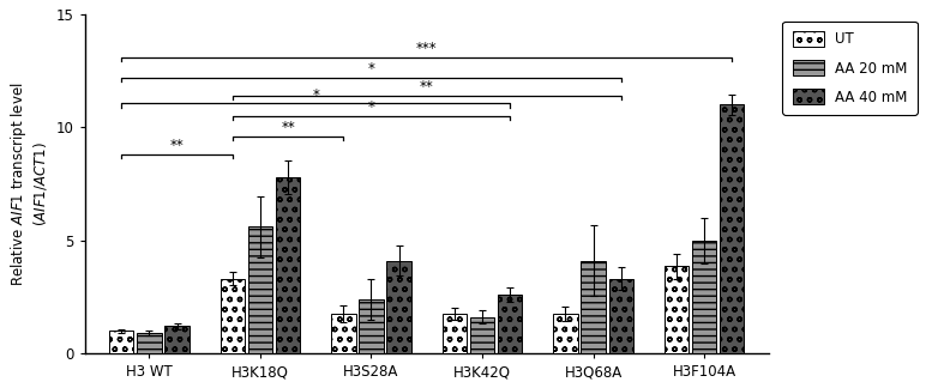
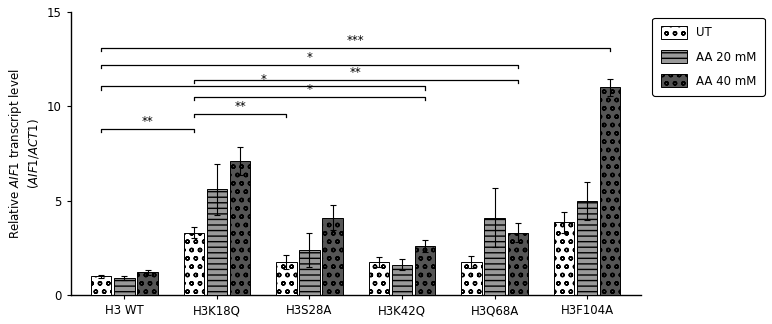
AA 40 mM/H3K18Q: 7.8 -> 7.1
